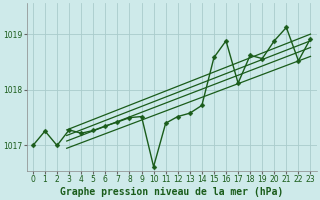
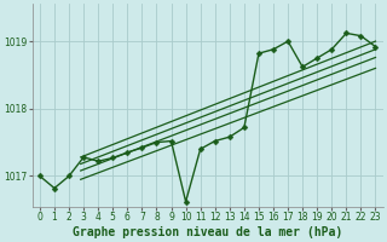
1: 1017.26 -> 1016.82
15: 1018.58 -> 1018.82
17: 1018.12 -> 1019.00
19: 1018.56 -> 1018.75
22: 1018.52 -> 1019.08
